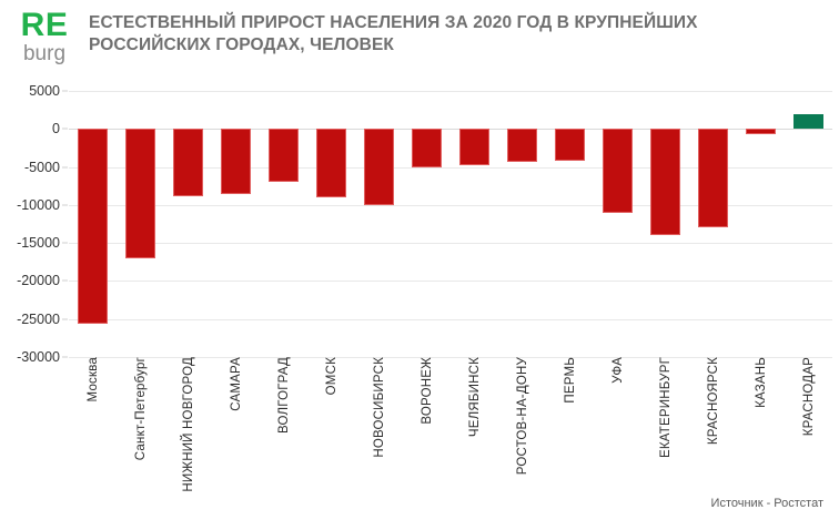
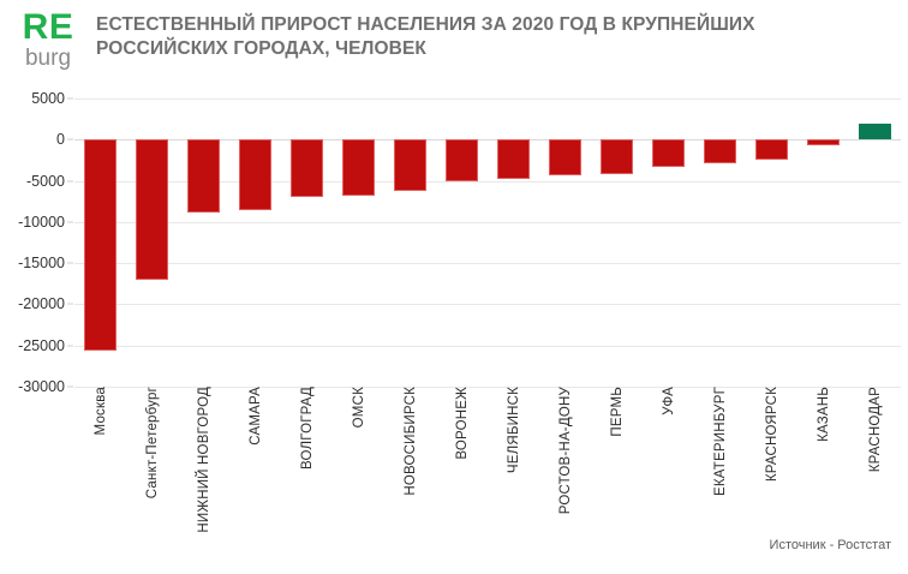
ОМСК: -9000 -> -7000
НОВОСИБИРСК: -10000 -> -6000
УФА: -11000 -> -3000
ЕКАТЕРИНБУРГ: -14000 -> -3000
КРАСНОЯРСК: -13000 -> -2000
